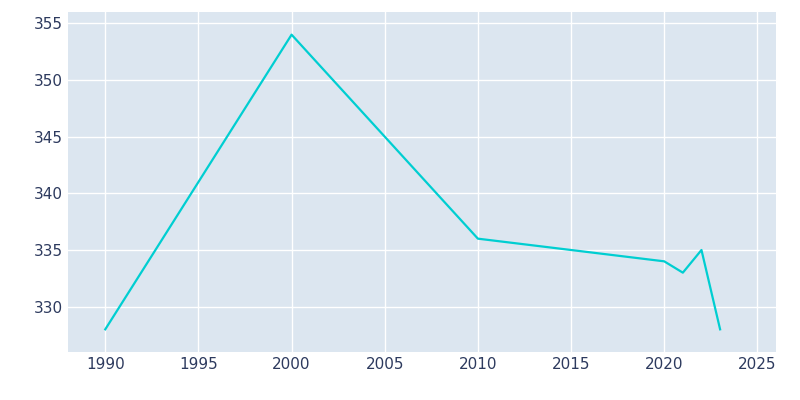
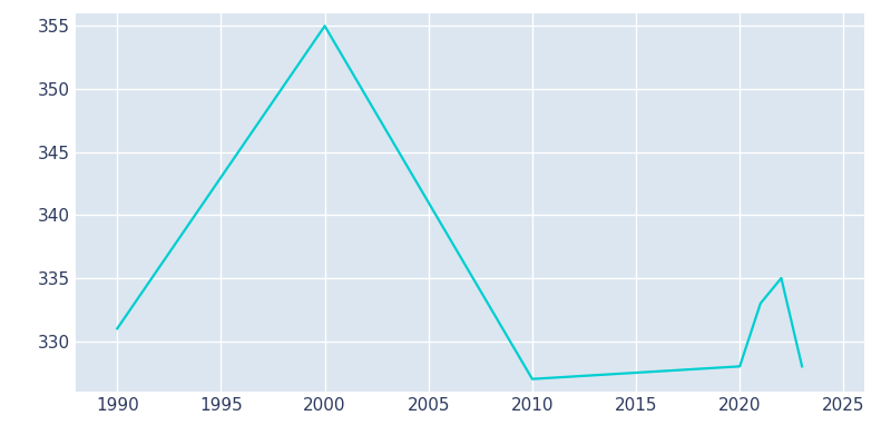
1990: 328 -> 331
2000: 354 -> 355
2010: 336 -> 327
2020: 334 -> 328
